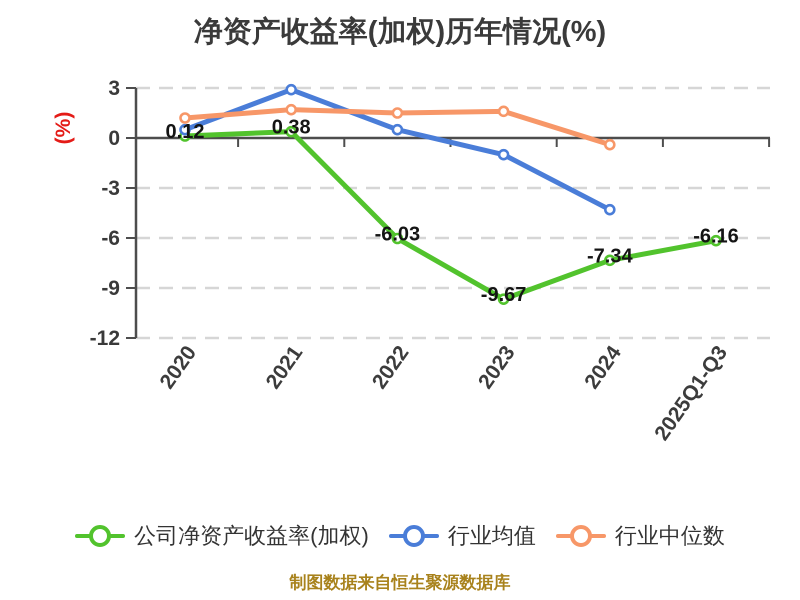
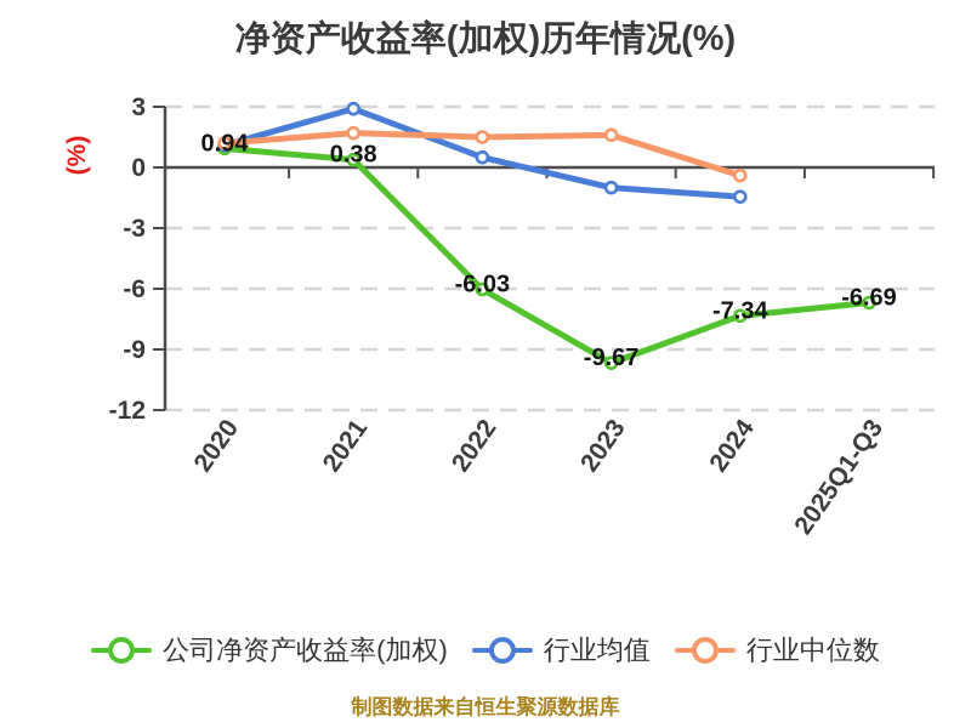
公司净资产收益率(加权)/2020: 0.12 -> 0.94
行业均值/2020: 0.5 -> 1.1
行业均值/2024: -4.3 -> -1.4
公司净资产收益率(加权)/2025Q1-Q3: -6.16 -> -6.69
